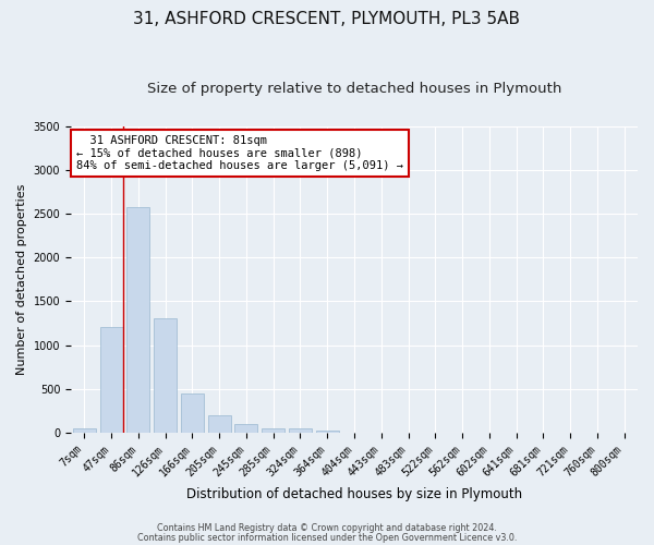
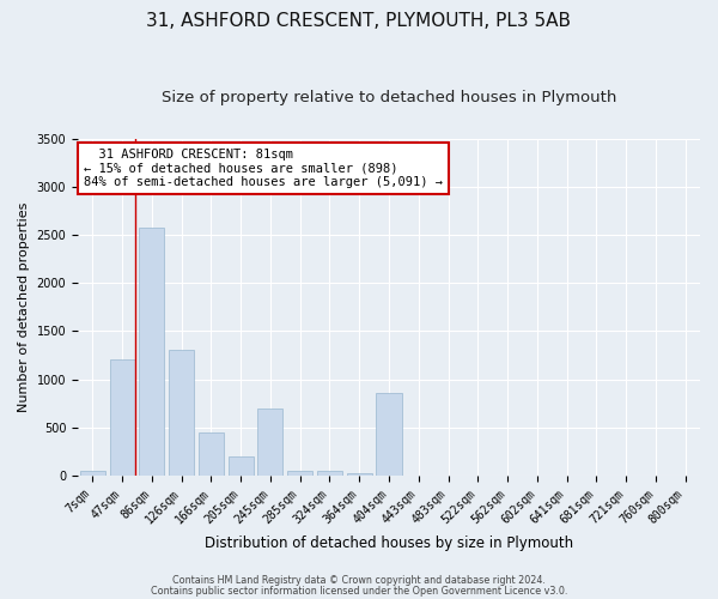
245sqm: 100 -> 700
404sqm: 0 -> 860
